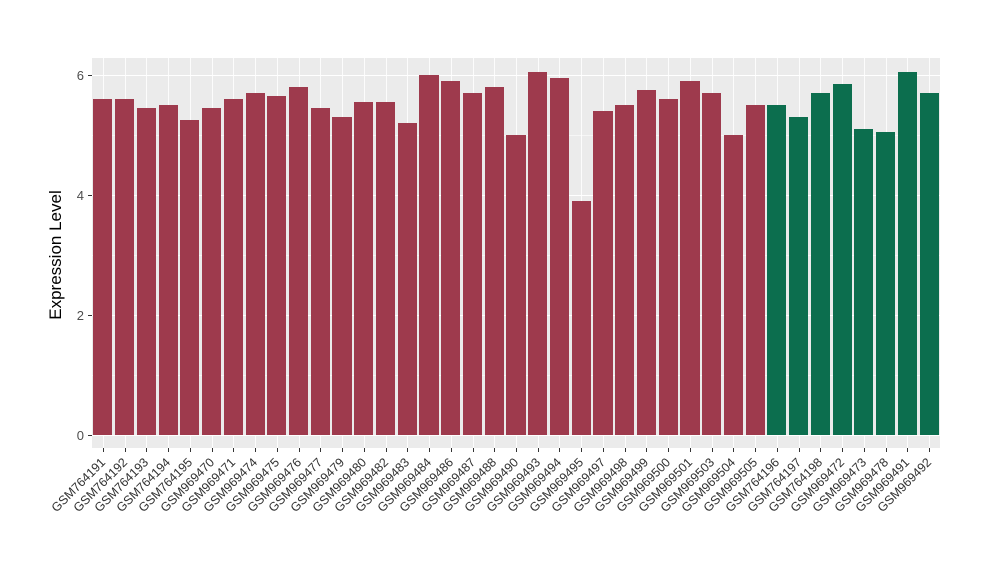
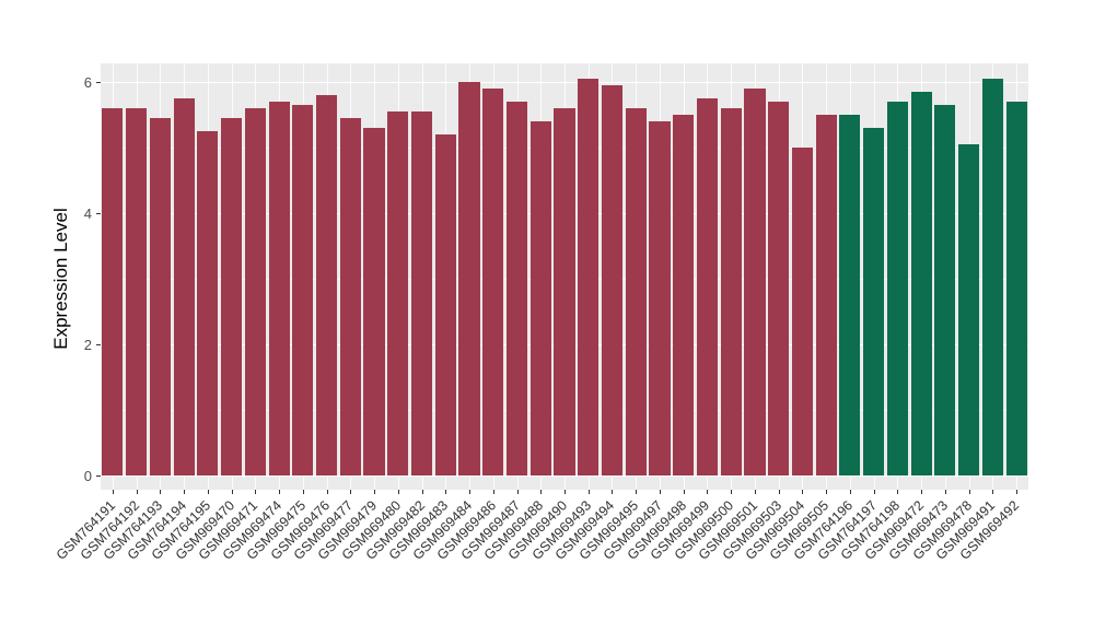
GSM764194: 5.5 -> 5.8
GSM969488: 5.8 -> 5.4
GSM969490: 5.0 -> 5.6
GSM969495: 3.9 -> 5.6
GSM969473: 5.1 -> 5.7
